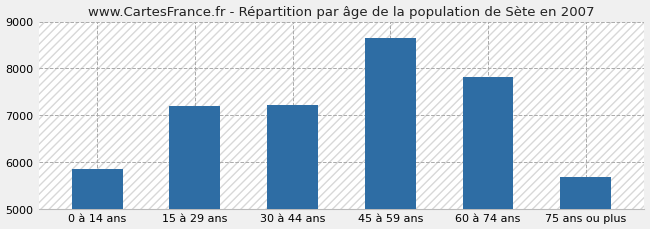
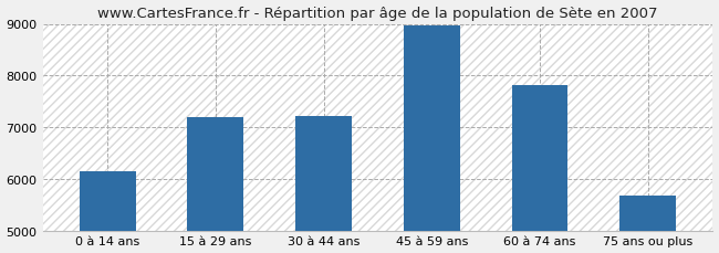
0 à 14 ans: 5850 -> 6150
45 à 59 ans: 8650 -> 8970
